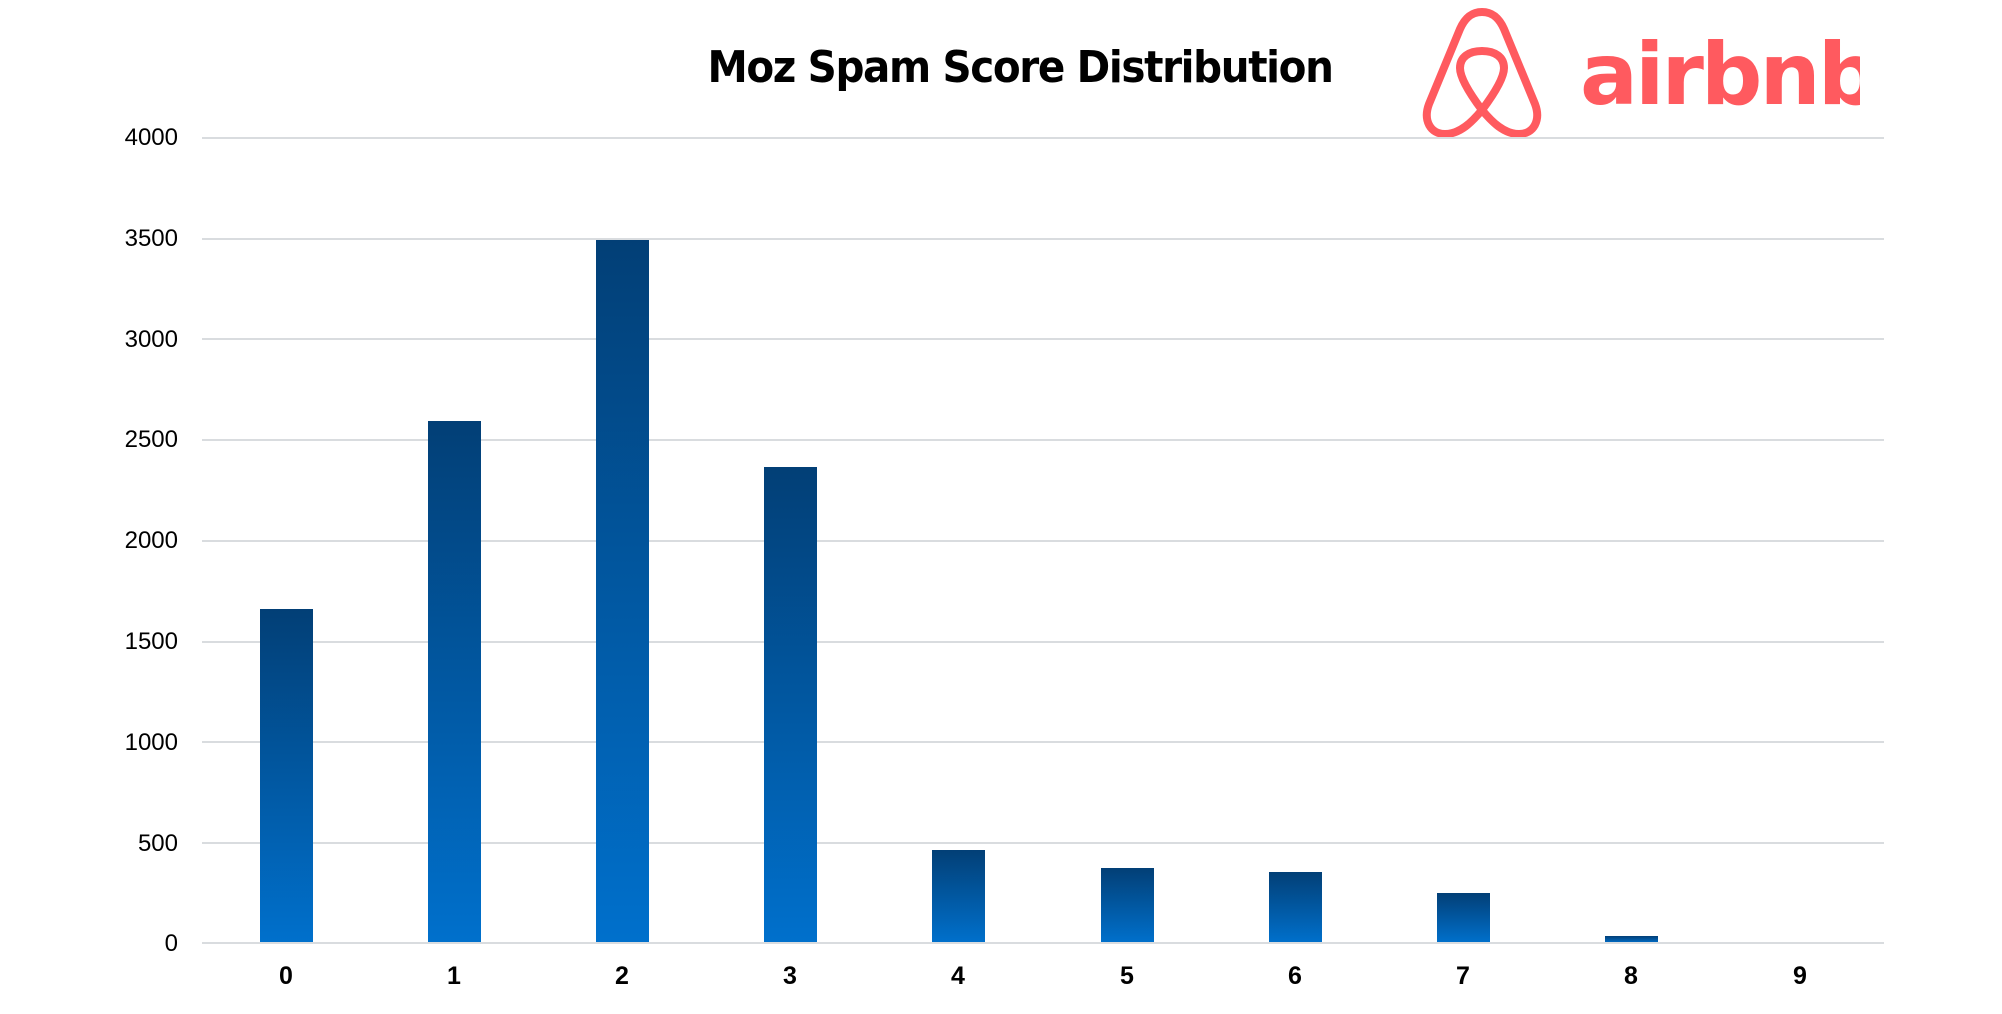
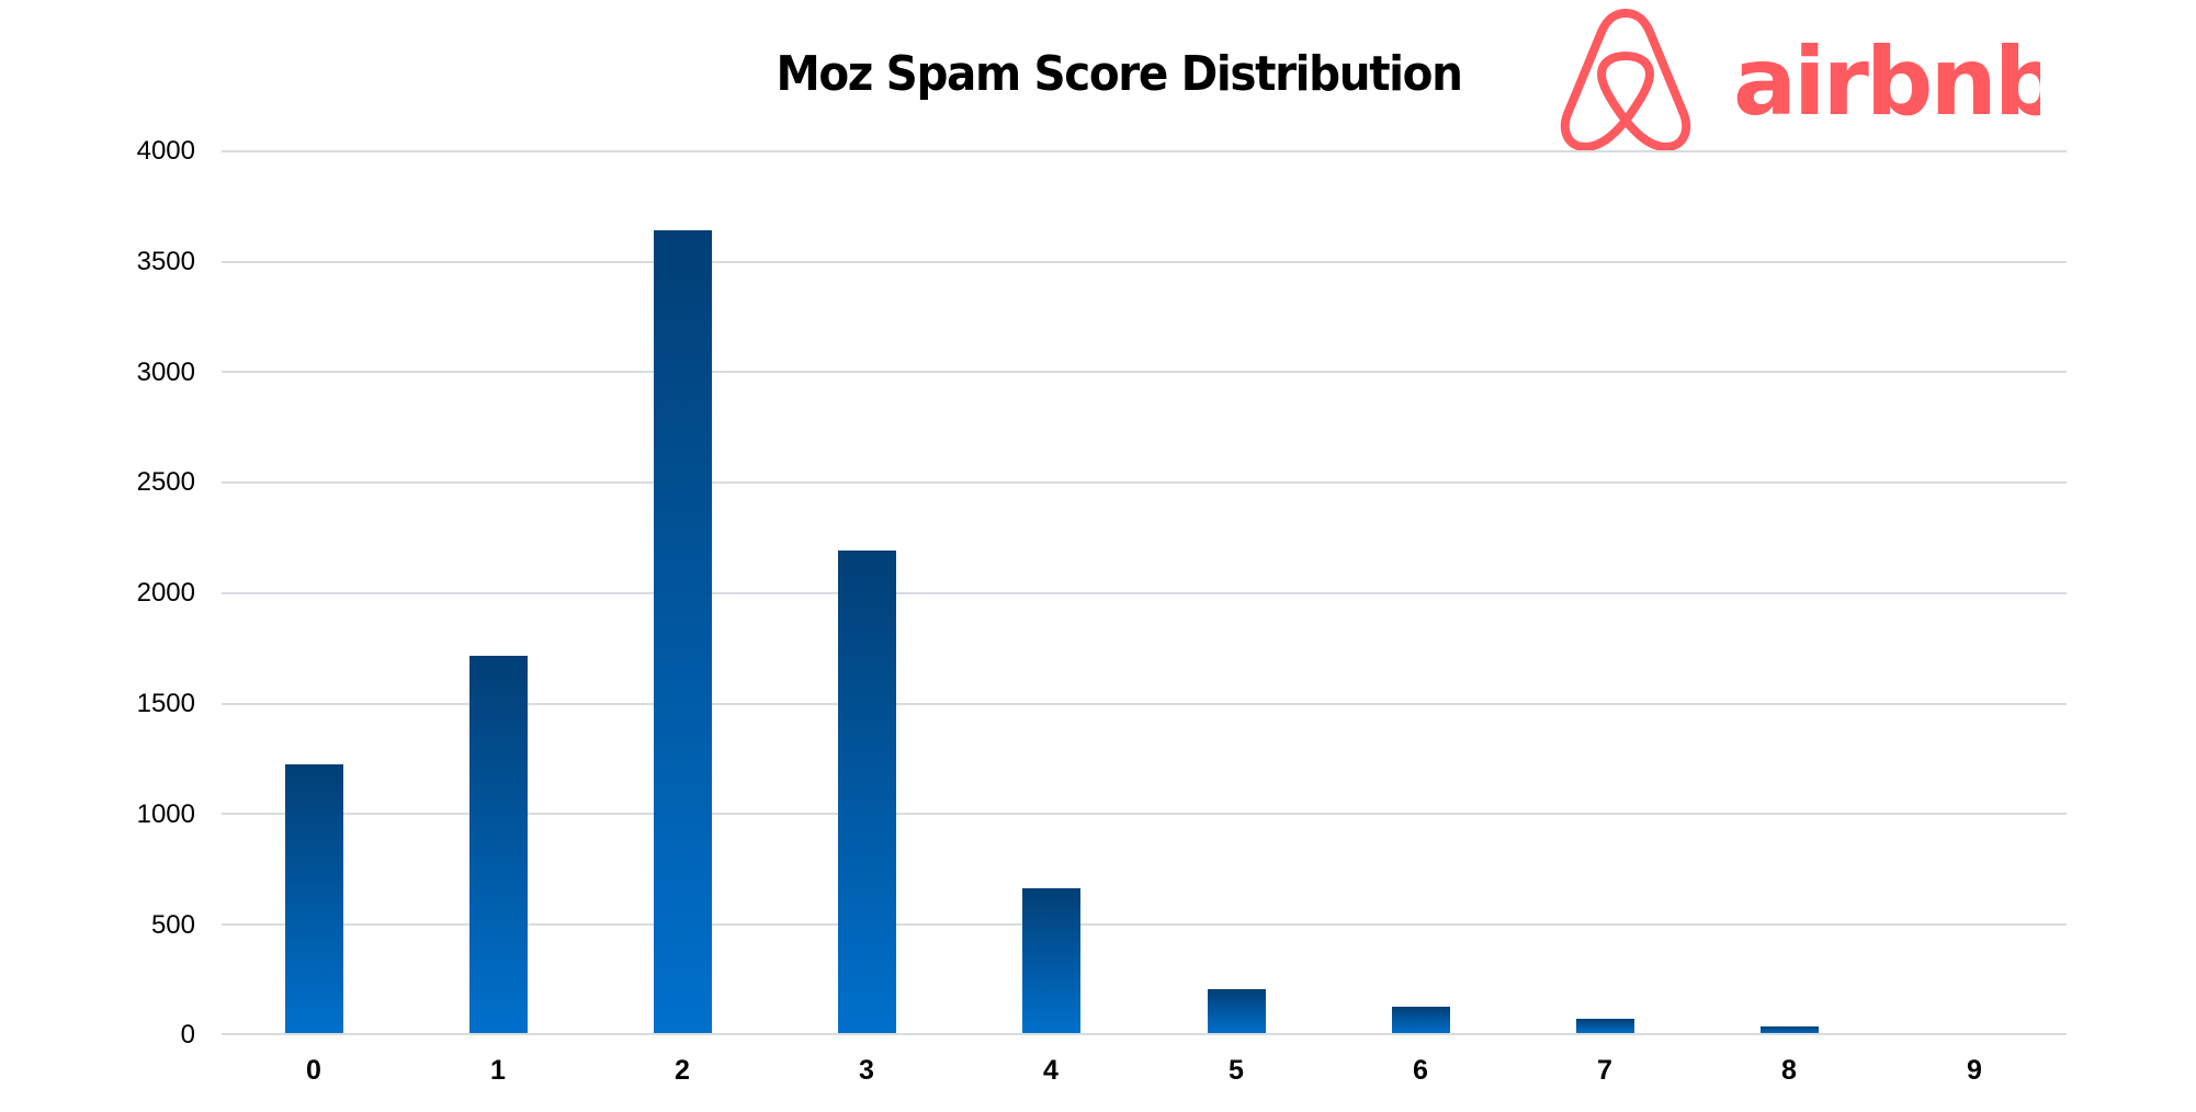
0: 1660 -> 1220
1: 2590 -> 1710
2: 3490 -> 3640
3: 2360 -> 2190
4: 460 -> 660
5: 370 -> 200
6: 350 -> 120
7: 250 -> 70
